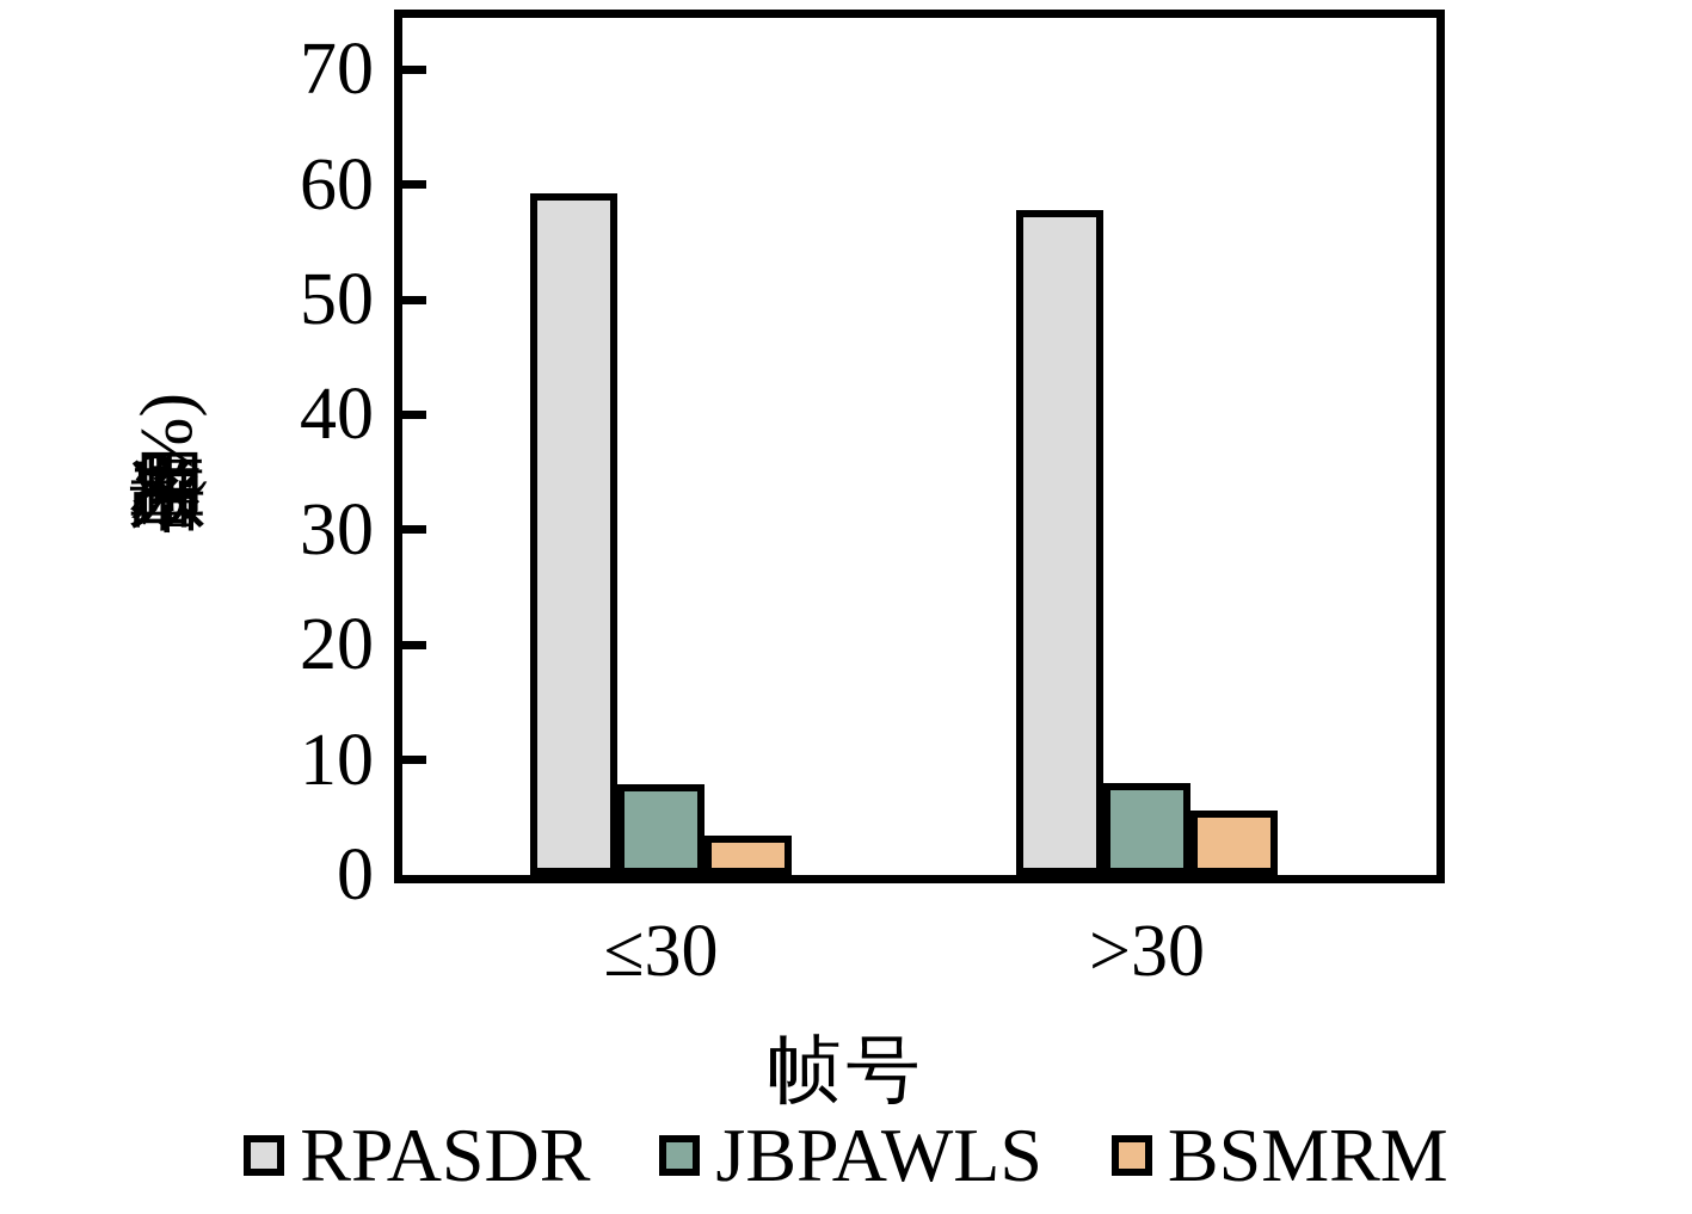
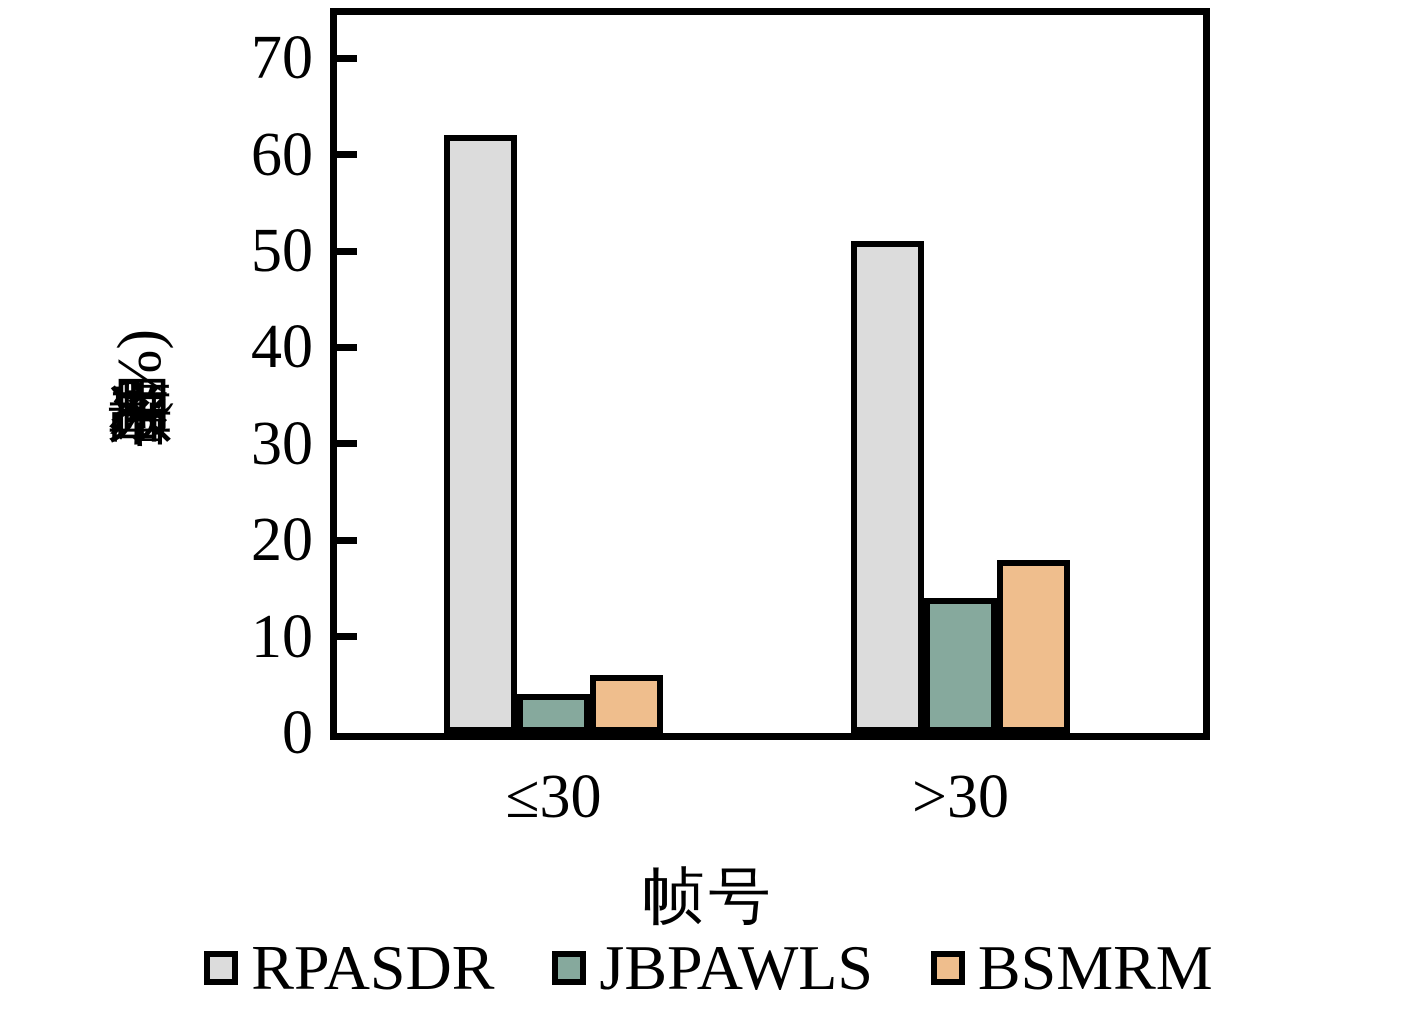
RPASDR/≤30: 59 -> 62
JBPAWLS/≤30: 8 -> 4
BSMRM/≤30: 3 -> 6
RPASDR/>30: 58 -> 51
JBPAWLS/>30: 8 -> 14
BSMRM/>30: 6 -> 18
